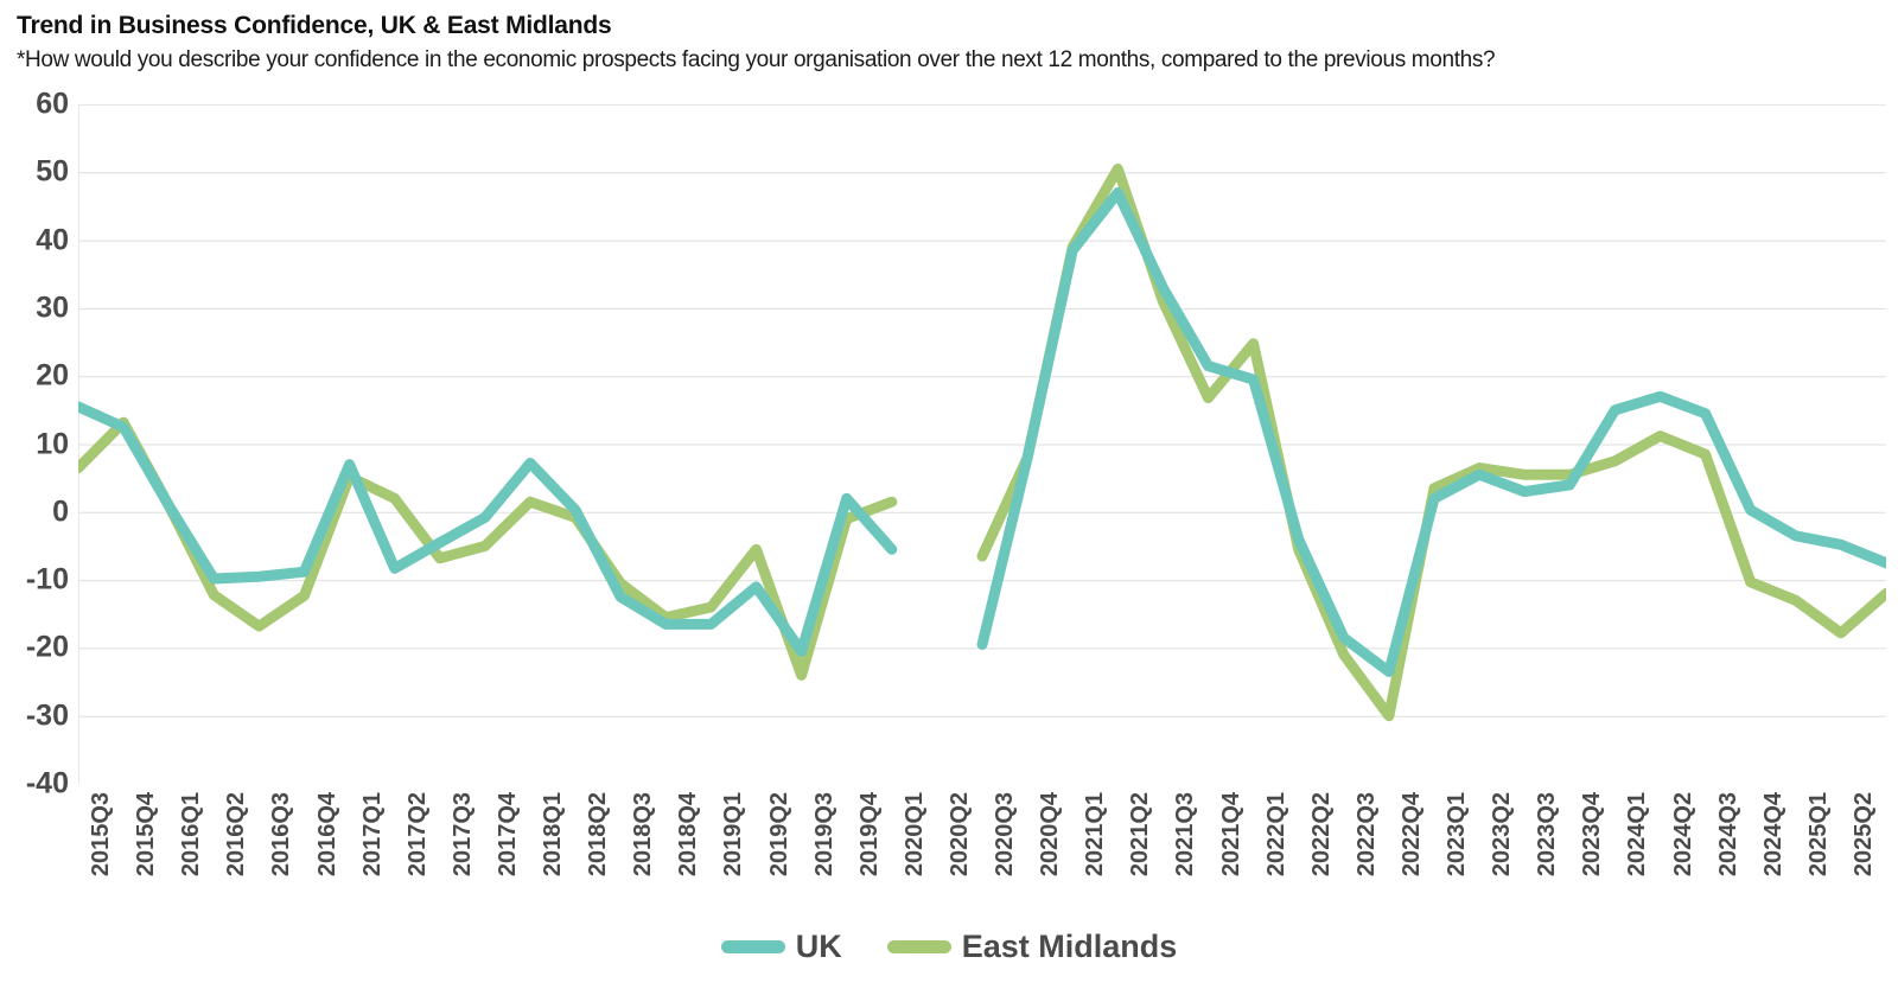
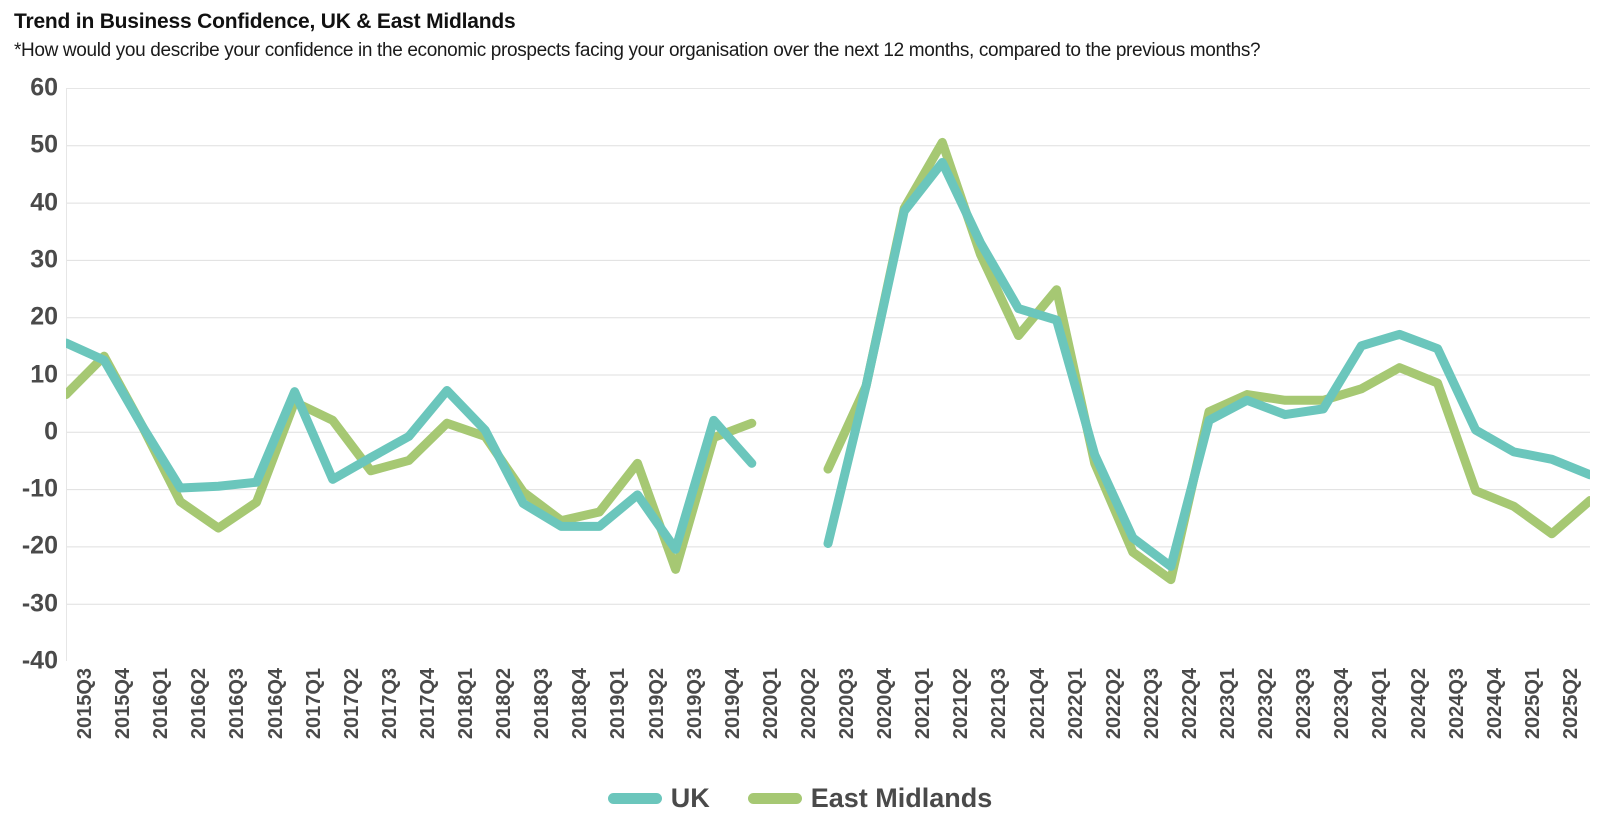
East Midlands/2022Q4: -30 -> -26
